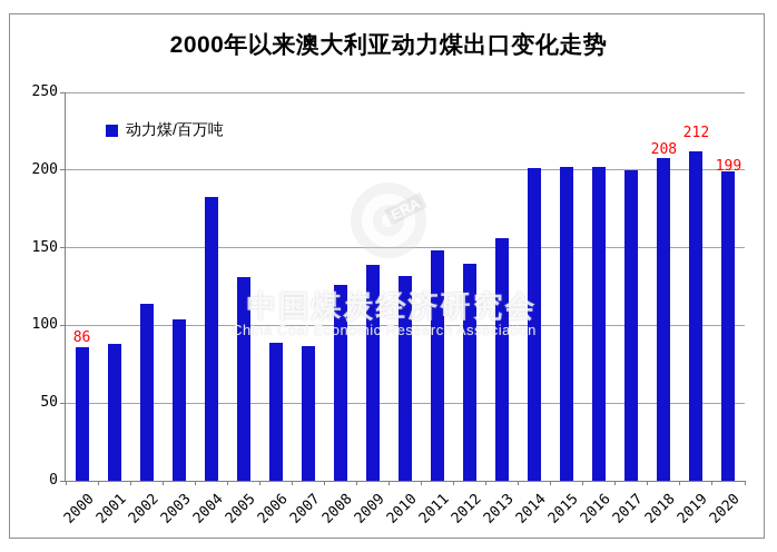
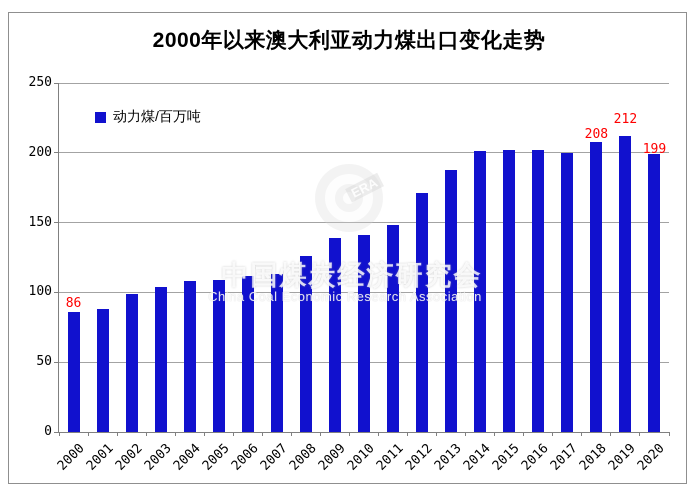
2002: 114 -> 99
2004: 183 -> 108
2005: 131 -> 109
2006: 89 -> 112
2007: 87 -> 113
2010: 132 -> 141
2012: 140 -> 171
2013: 156 -> 188
